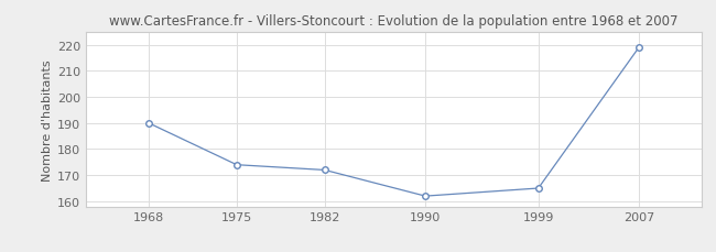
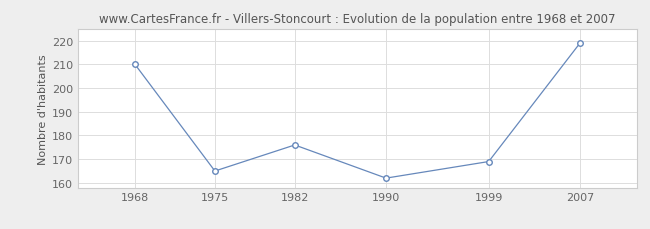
1968: 190 -> 210
1975: 174 -> 165
1982: 172 -> 176
1999: 165 -> 169
